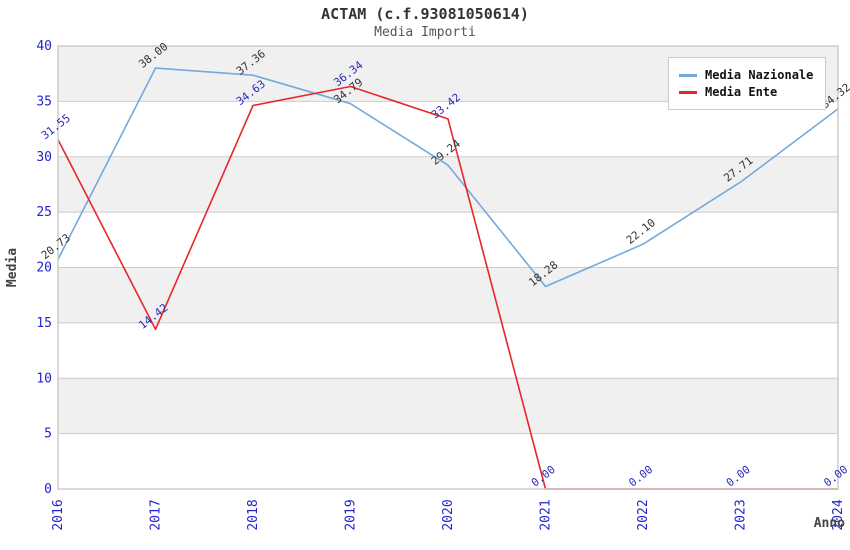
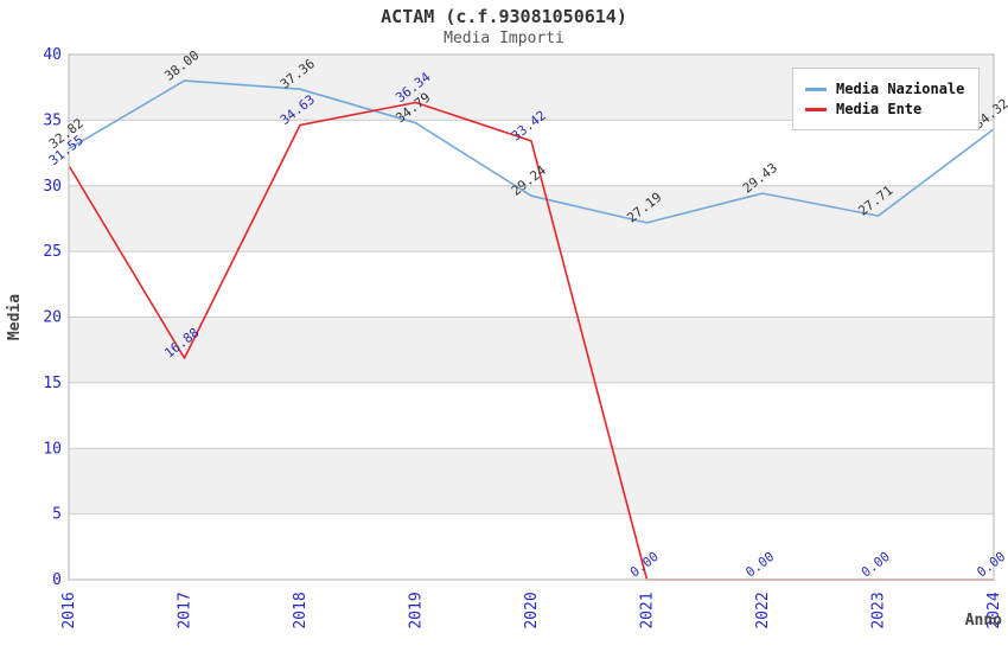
Media Nazionale/2016: 20.73 -> 32.82
Media Ente/2017: 14.42 -> 16.88
Media Nazionale/2021: 18.28 -> 27.19
Media Nazionale/2022: 22.10 -> 29.43
